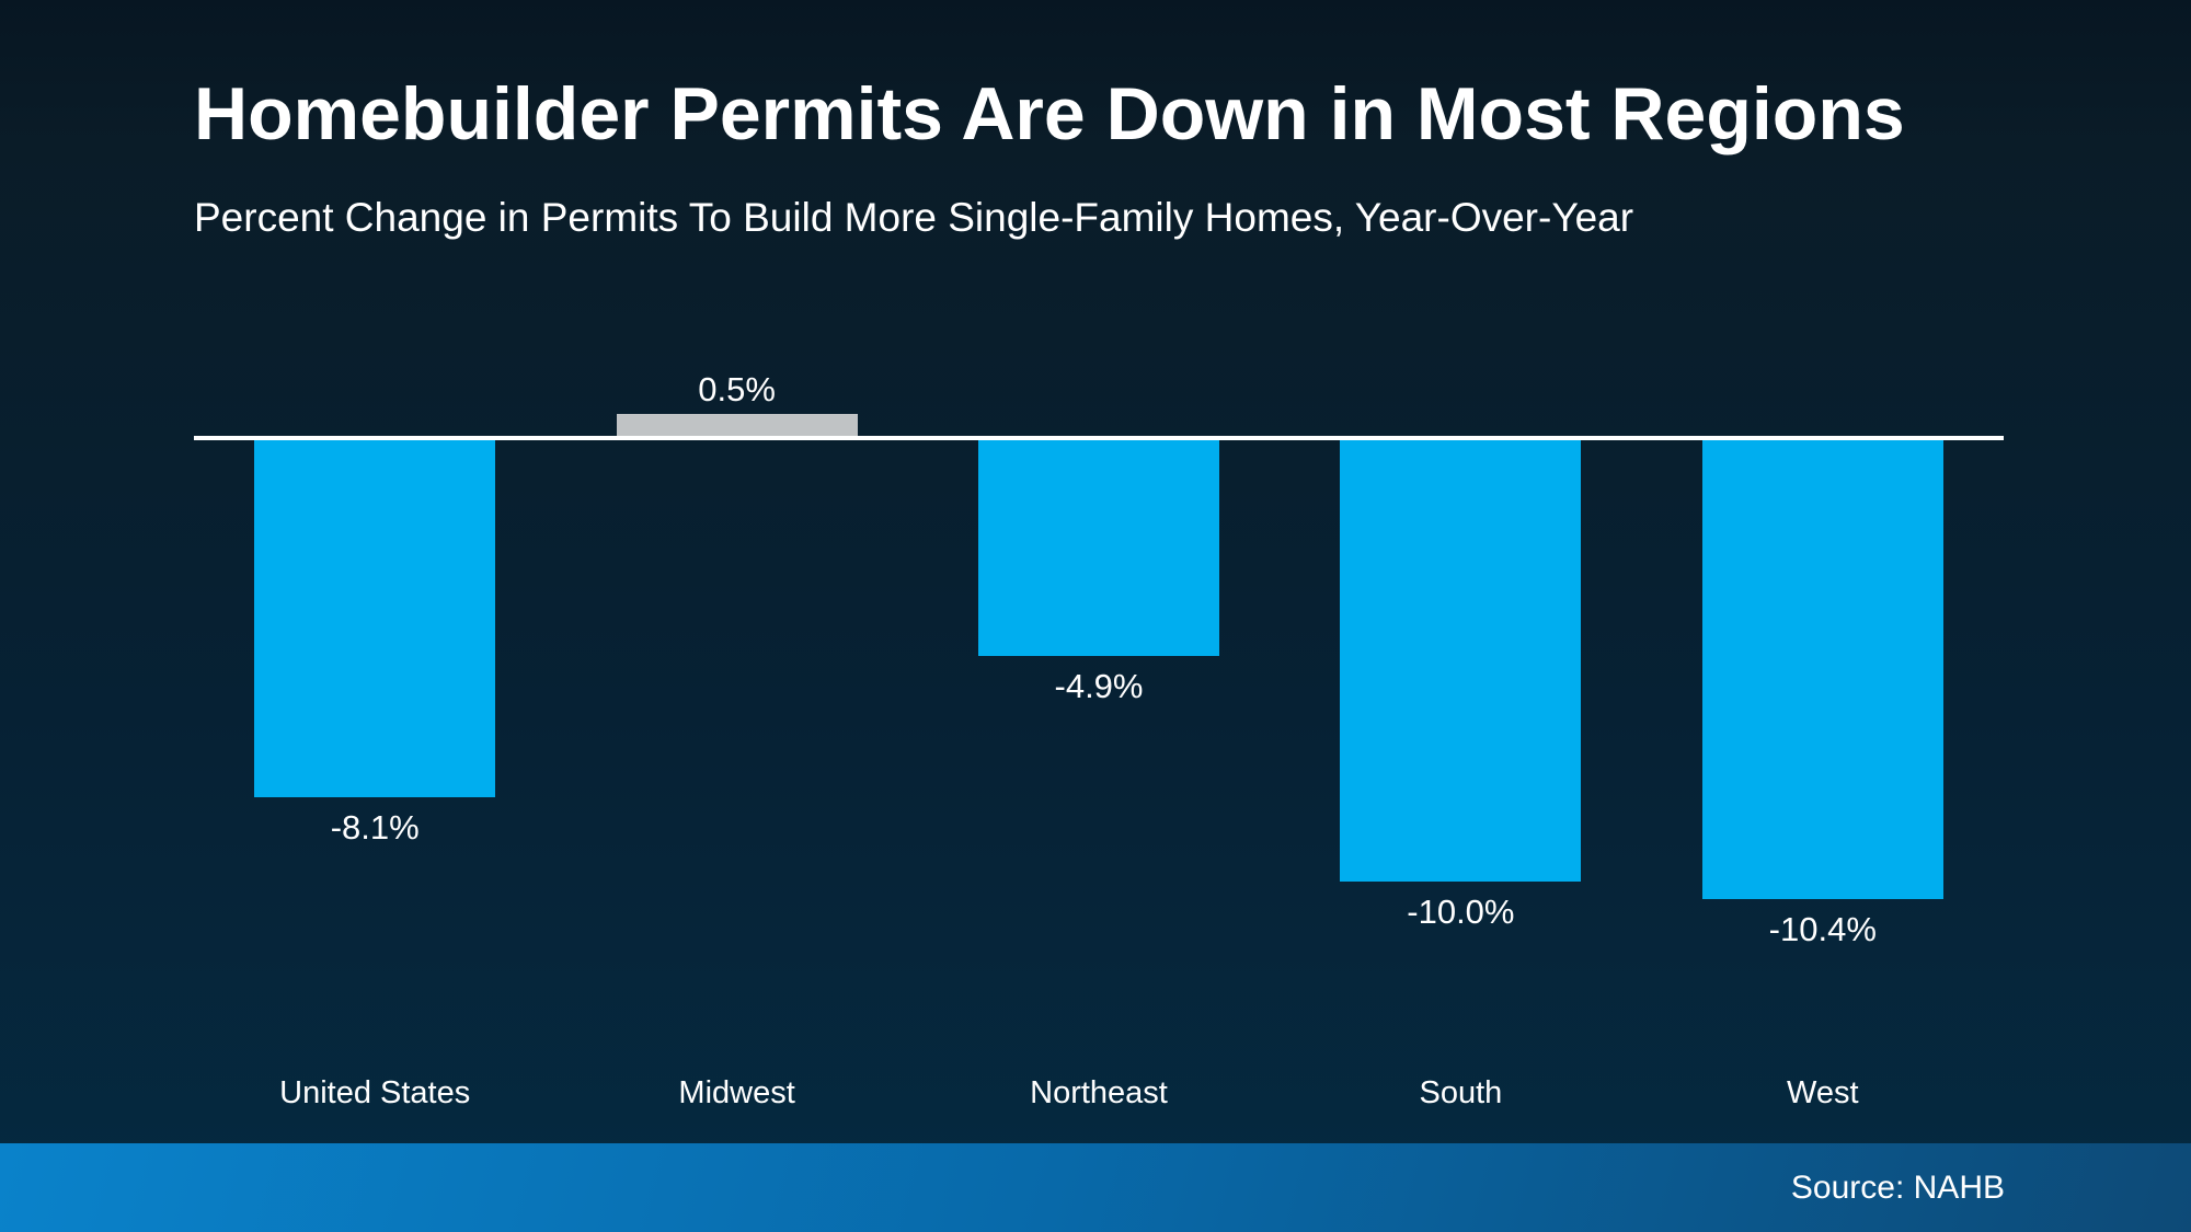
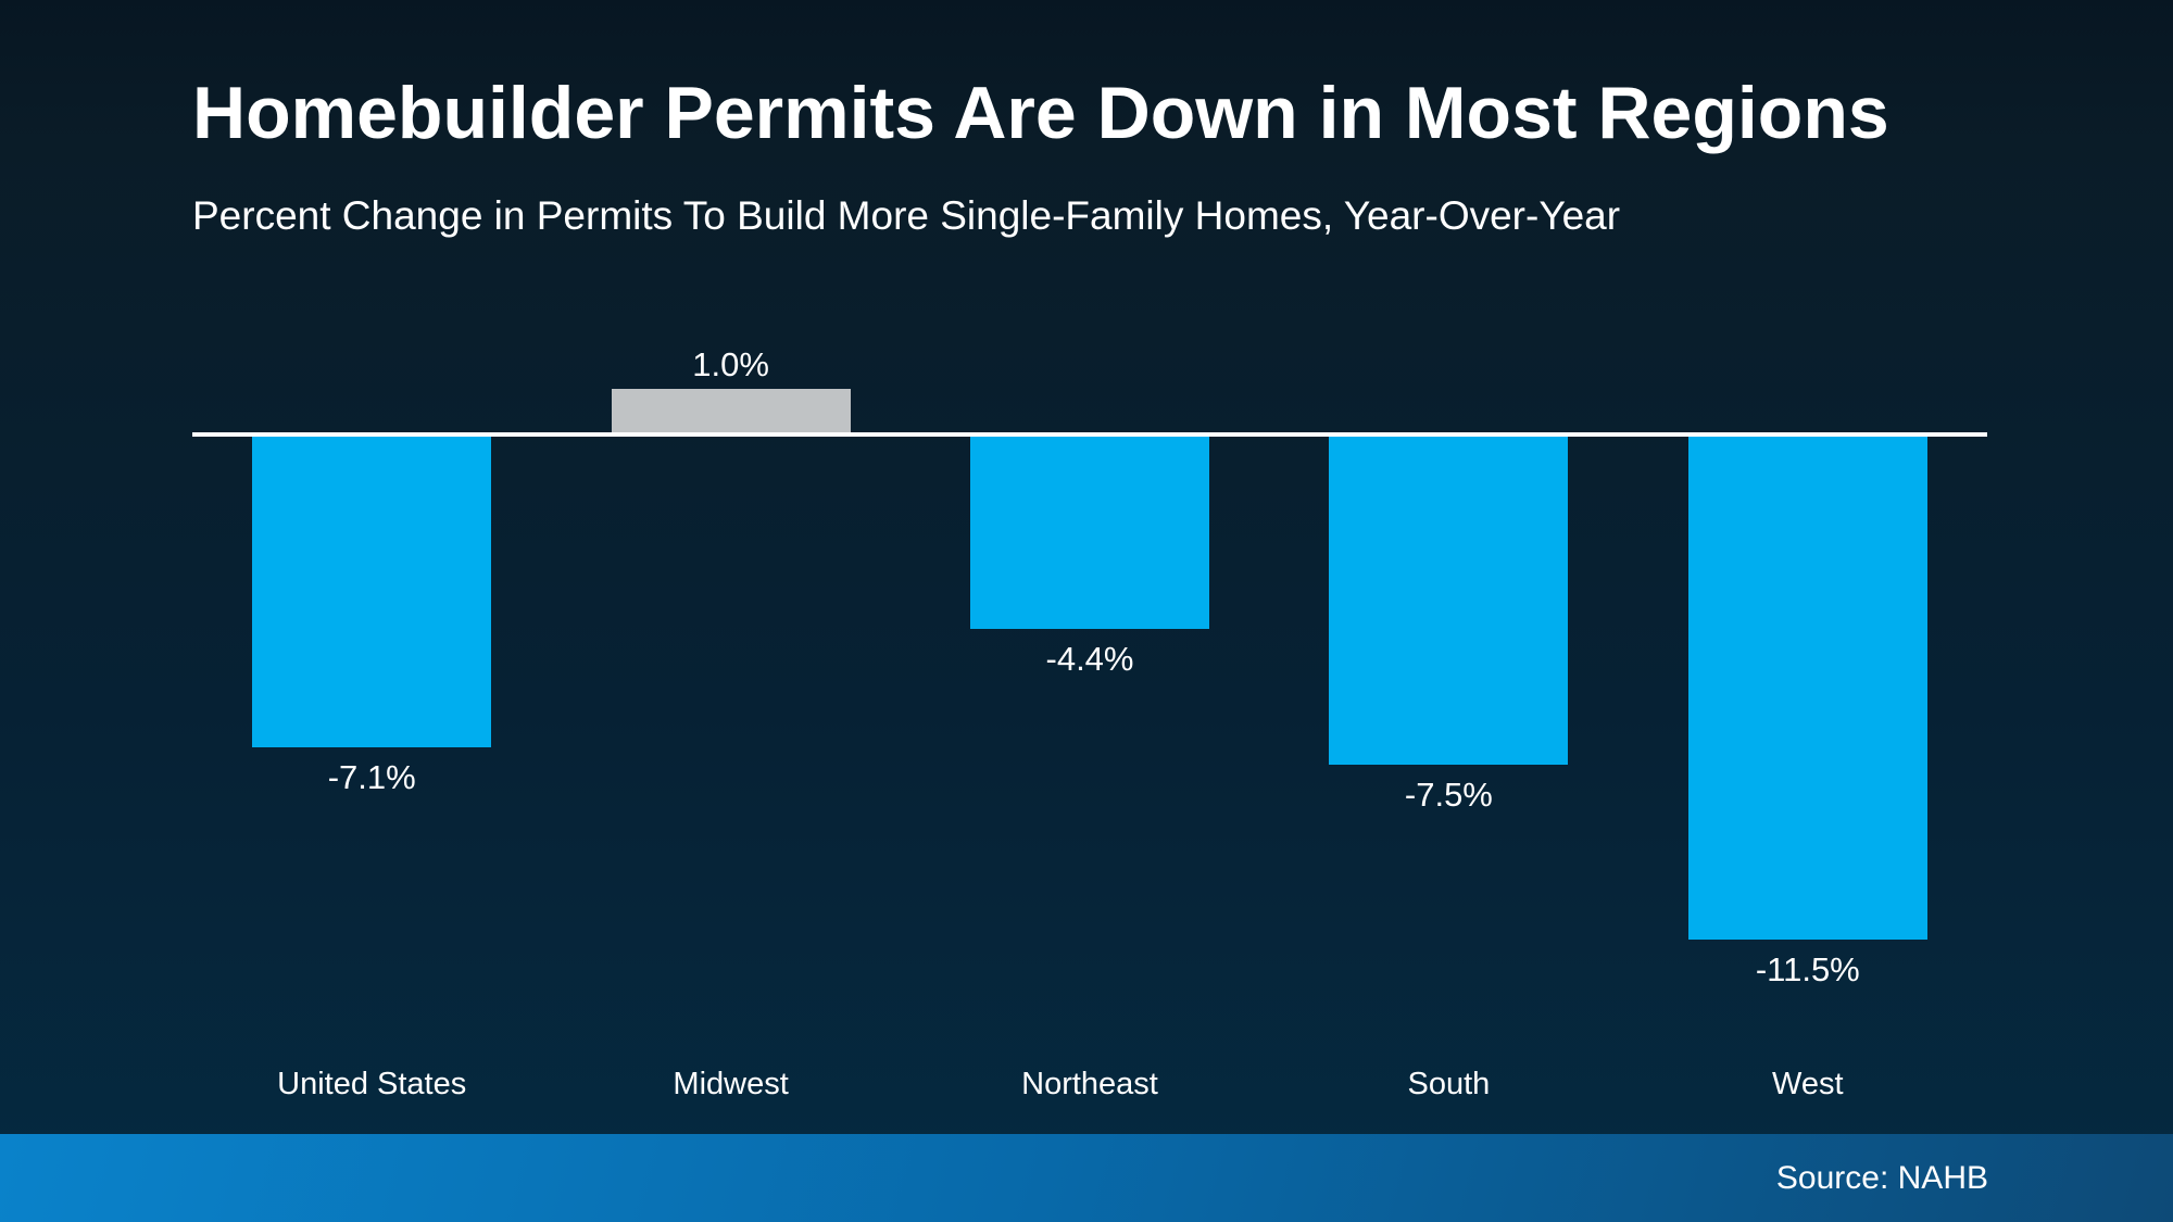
United States: -8.1% -> -7.1%
Midwest: 0.5% -> 1.0%
Northeast: -4.9% -> -4.4%
South: -10.0% -> -7.5%
West: -10.4% -> -11.5%
